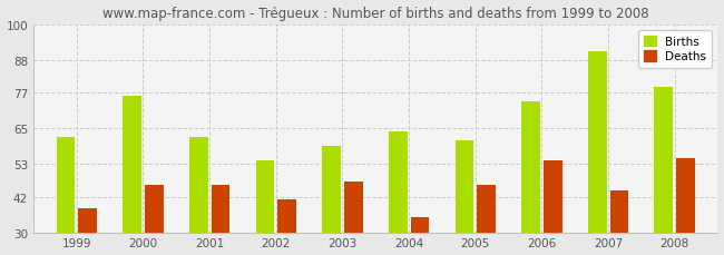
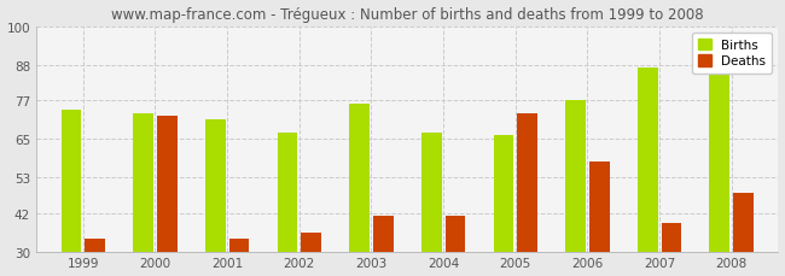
Births/1999: 62 -> 74
Deaths/1999: 38 -> 34
Births/2000: 76 -> 73
Deaths/2000: 46 -> 72
Births/2001: 62 -> 71
Deaths/2001: 46 -> 34
Births/2002: 54 -> 67
Deaths/2002: 41 -> 36
Births/2003: 59 -> 76
Deaths/2003: 47 -> 41
Births/2004: 64 -> 67
Deaths/2004: 35 -> 41
Births/2005: 61 -> 66
Deaths/2005: 46 -> 73
Births/2006: 74 -> 77
Deaths/2006: 54 -> 58
Births/2007: 91 -> 87
Deaths/2007: 44 -> 39
Births/2008: 79 -> 85
Deaths/2008: 55 -> 48
